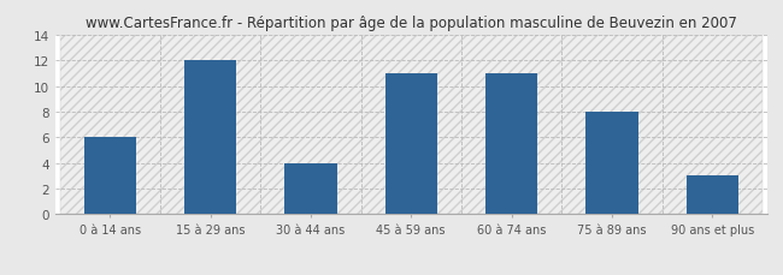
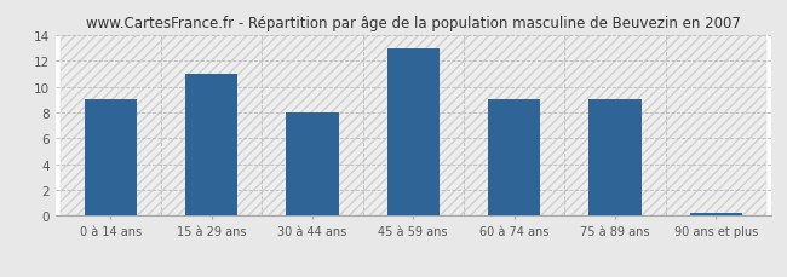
0 à 14 ans: 6.0 -> 9.0
15 à 29 ans: 12.0 -> 11.0
30 à 44 ans: 4.0 -> 8.0
45 à 59 ans: 11.0 -> 13.0
60 à 74 ans: 11.0 -> 9.0
75 à 89 ans: 8.0 -> 9.0
90 ans et plus: 3.0 -> 0.2
